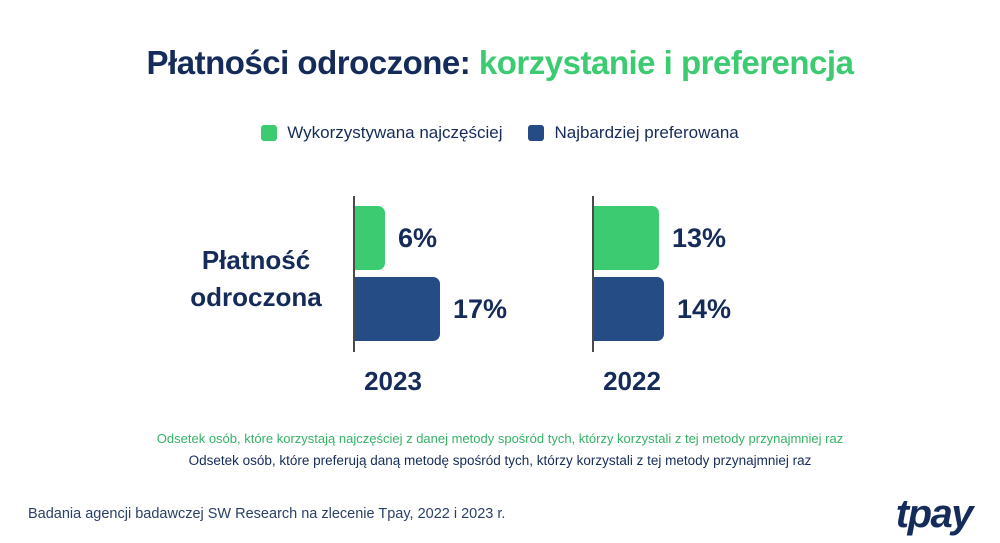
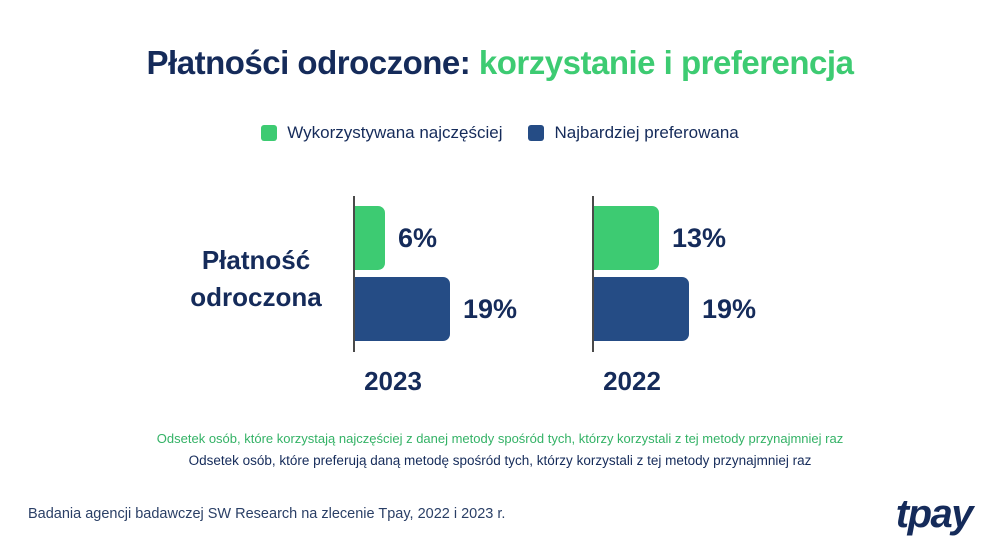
Najbardziej preferowana/2023: 17% -> 19%
Najbardziej preferowana/2022: 14% -> 19%
